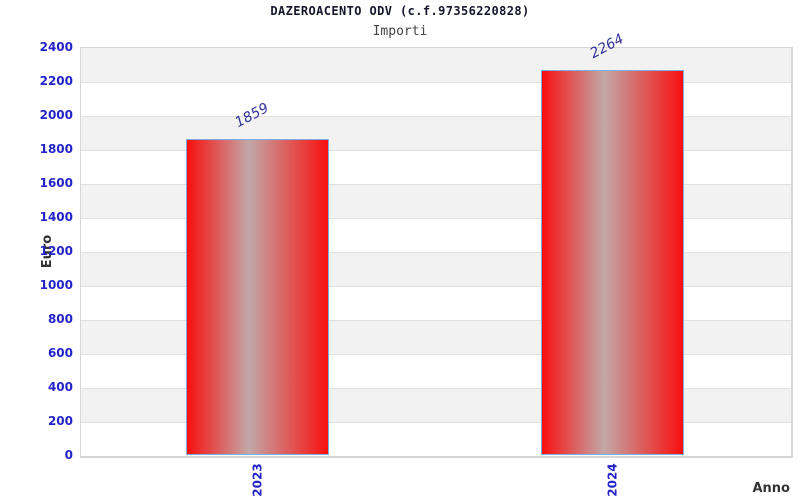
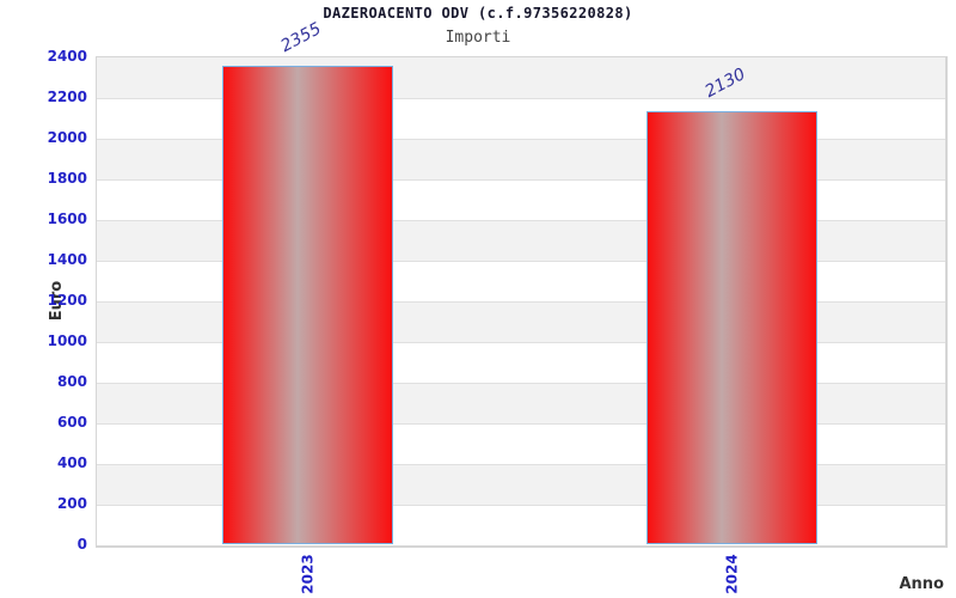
2023: 1859 -> 2355
2024: 2264 -> 2130
